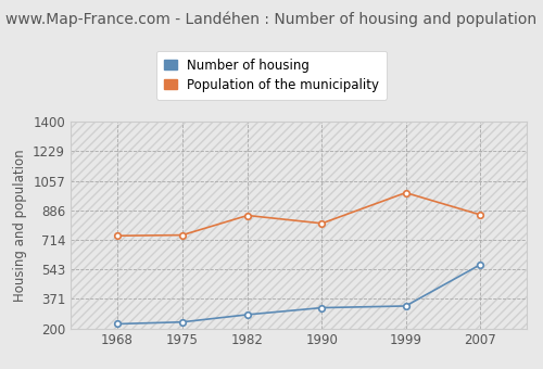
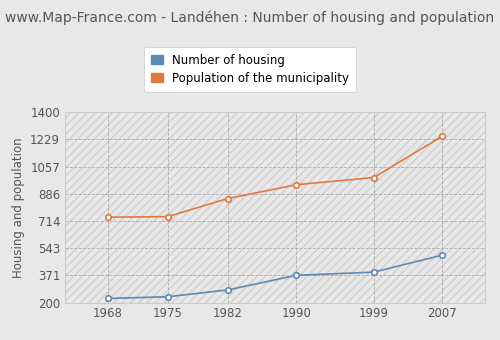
Number of housing/1990: 320 -> 370
Population of the municipality/1990: 810 -> 940
Number of housing/1999: 330 -> 390
Number of housing/2007: 570 -> 500
Population of the municipality/2007: 860 -> 1250
